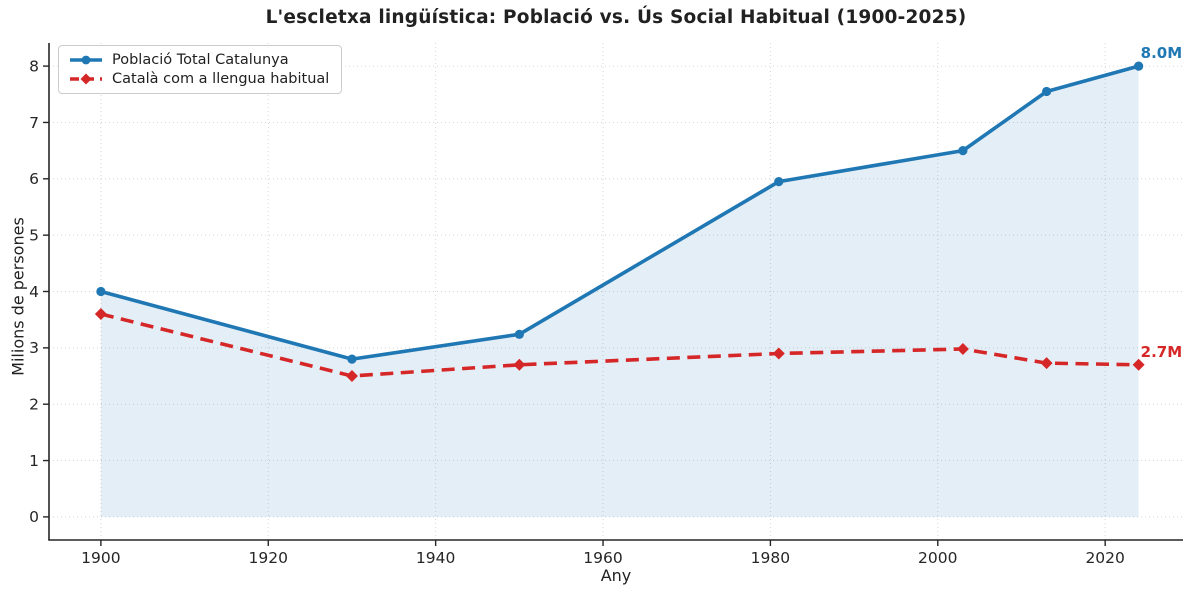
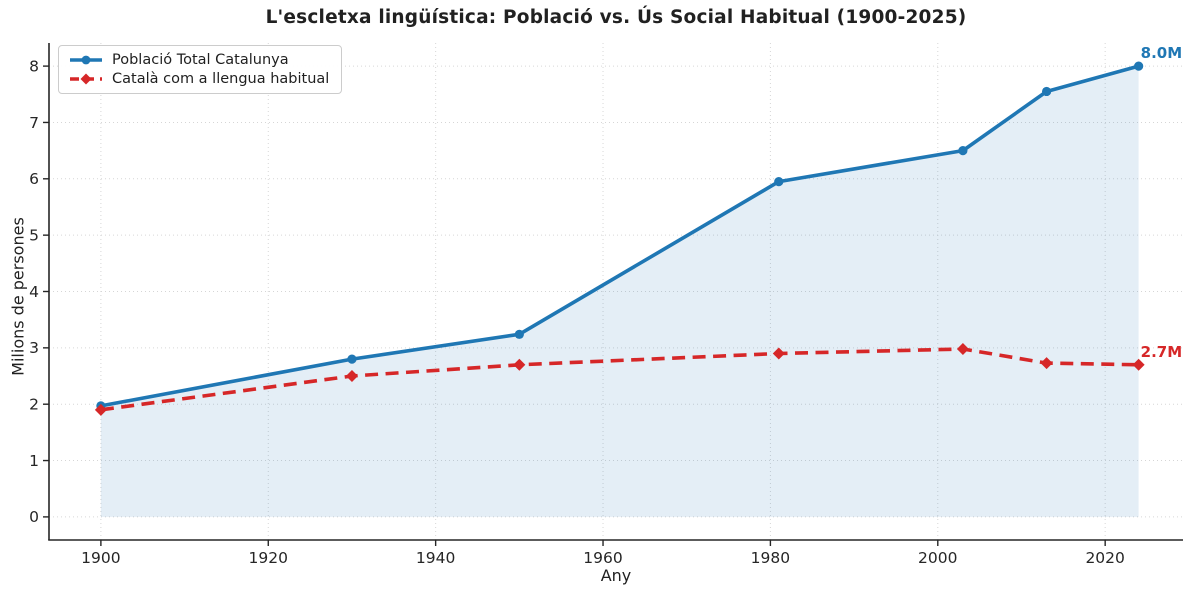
Població Total Catalunya/1900: 4.0 -> 2.0
Català com a llengua habitual/1900: 3.6 -> 1.9
